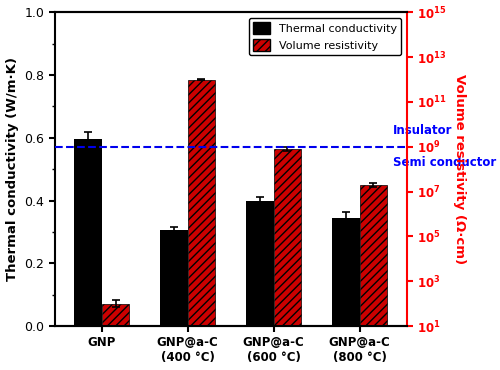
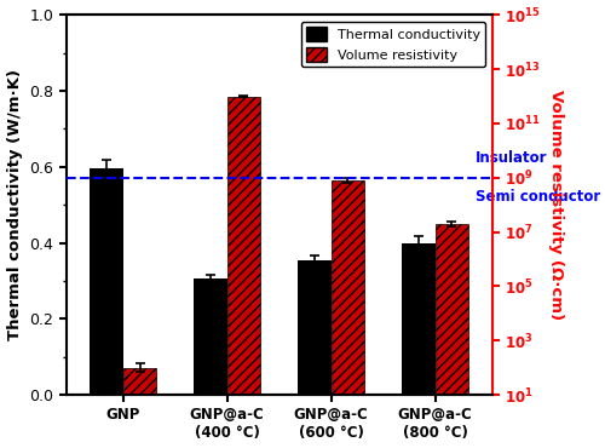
Thermal conductivity/GNP@a-C (600 °C): 0.400 -> 0.355
Thermal conductivity/GNP@a-C (800 °C): 0.345 -> 0.400
